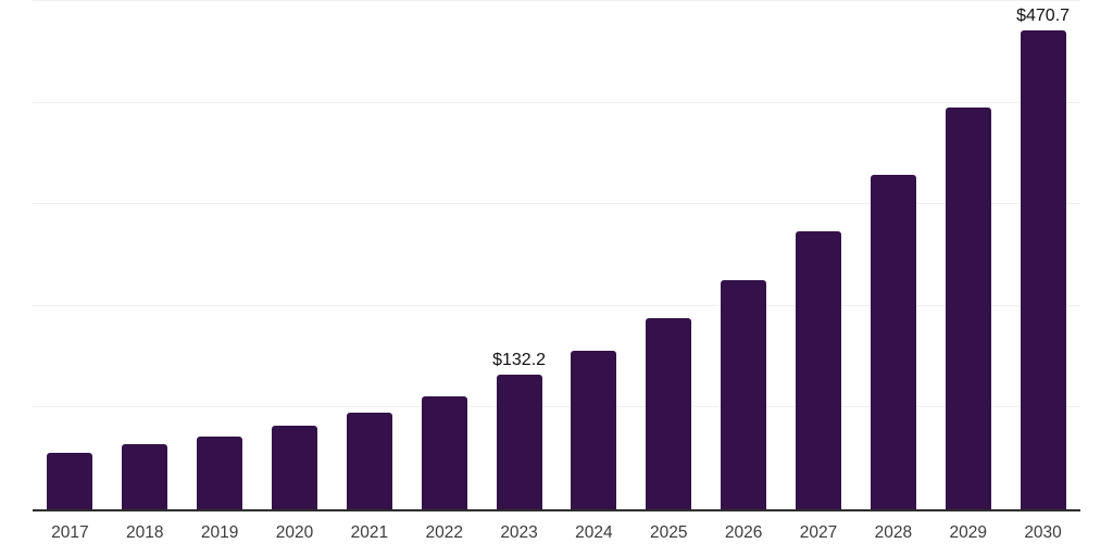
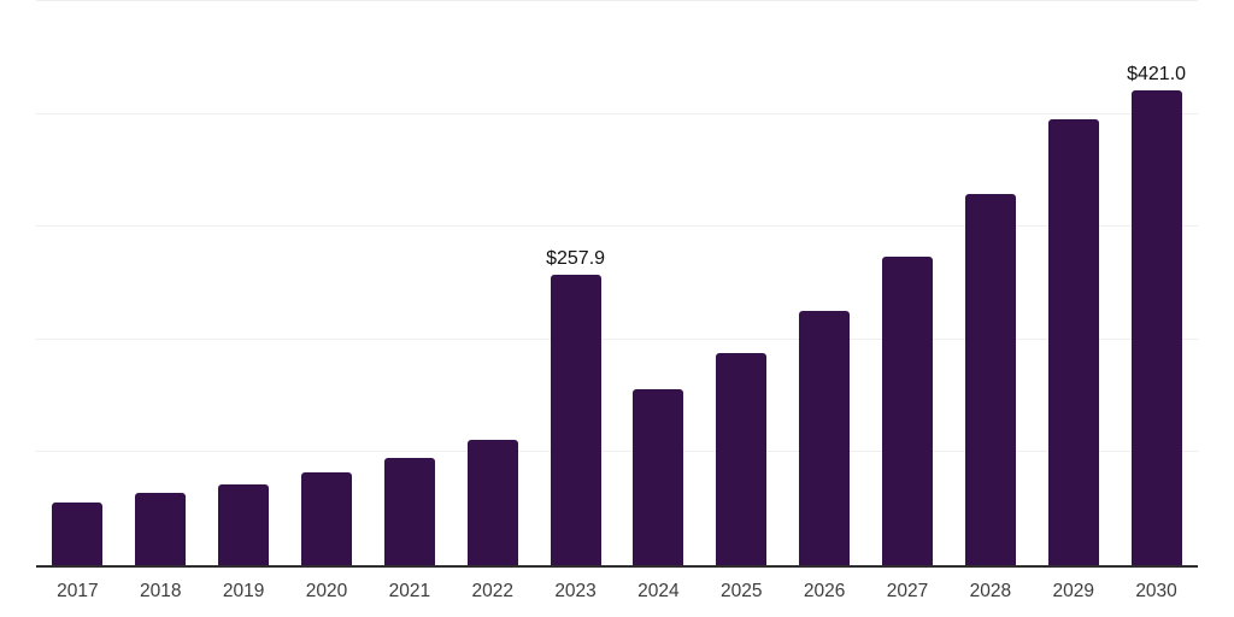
2023: $132.2 -> $257.9
2030: $470.7 -> $421.0
